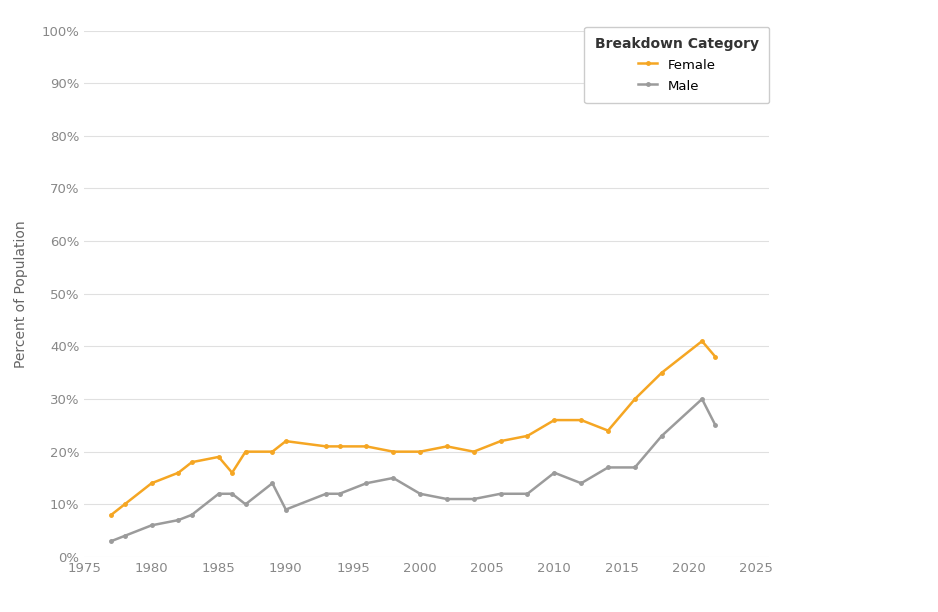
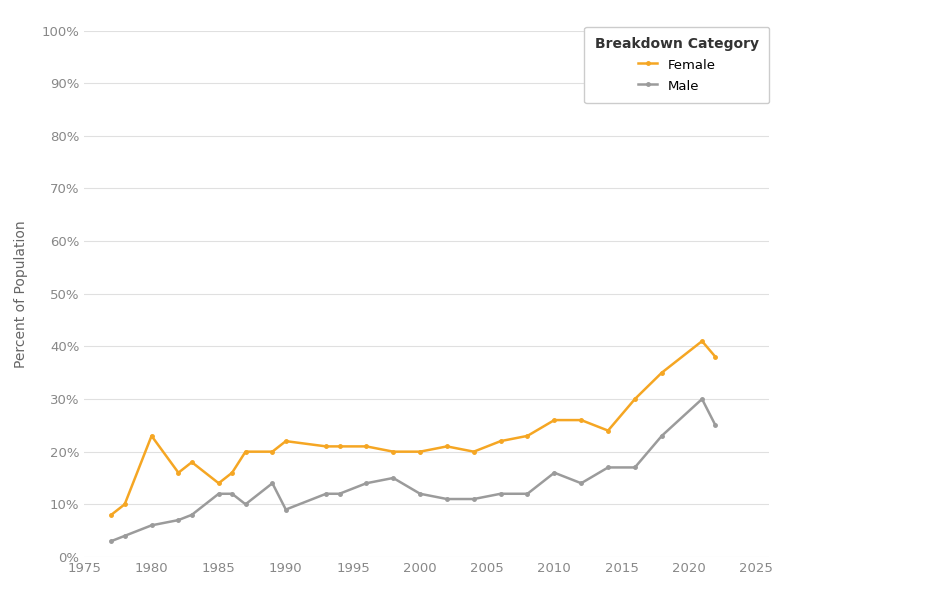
Female/1980: 14% -> 23%
Female/1985: 19% -> 14%
